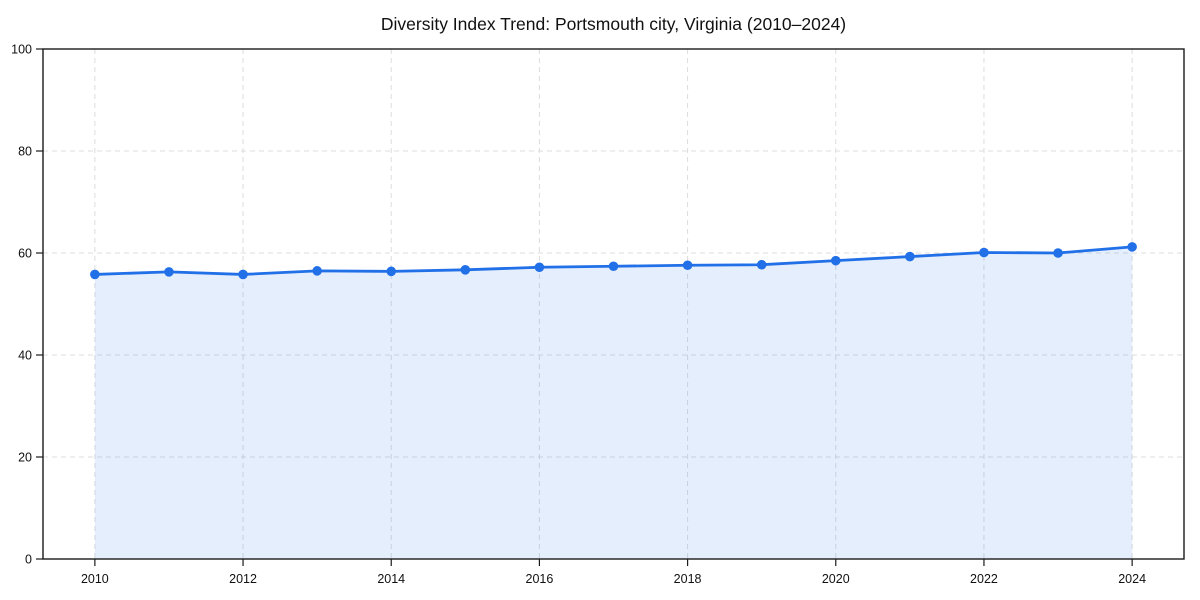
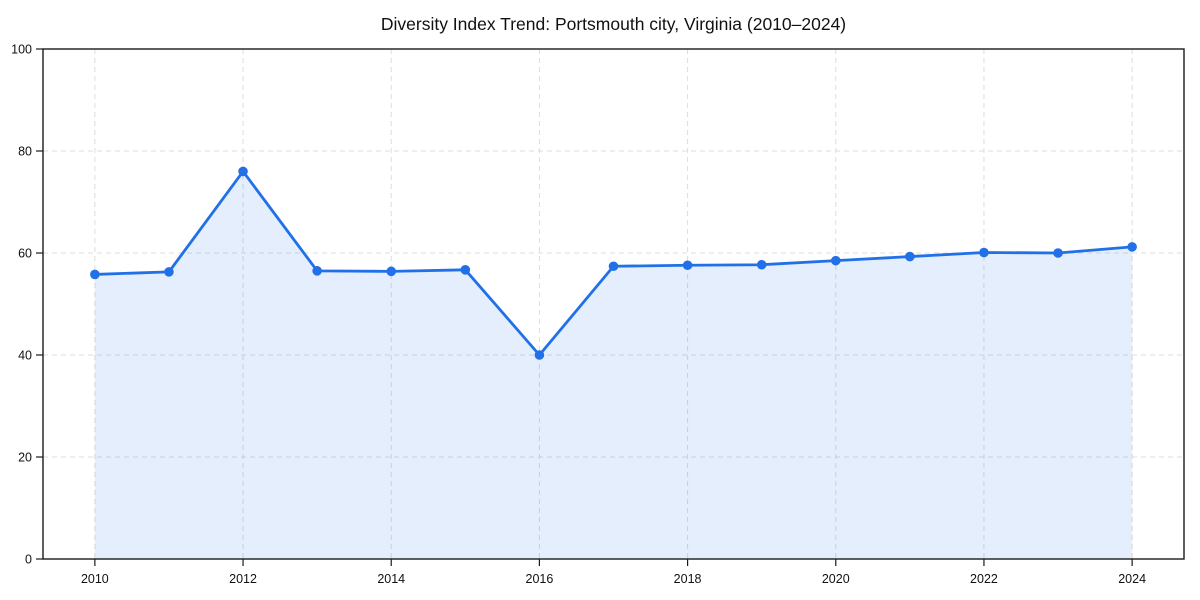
2012: 56 -> 76
2016: 57 -> 40
